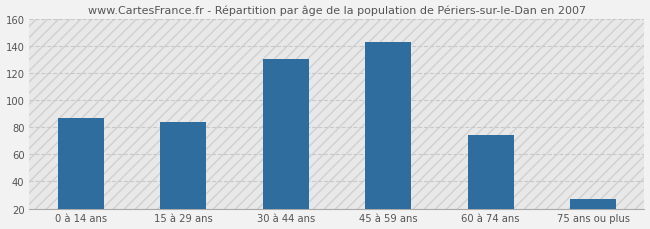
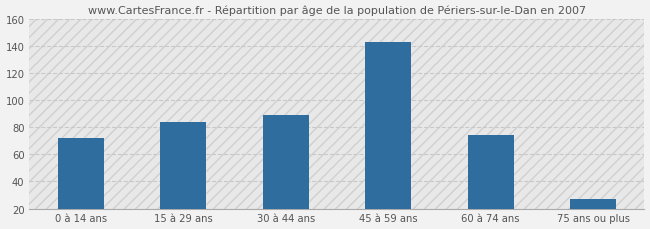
0 à 14 ans: 87 -> 72
30 à 44 ans: 130 -> 89
